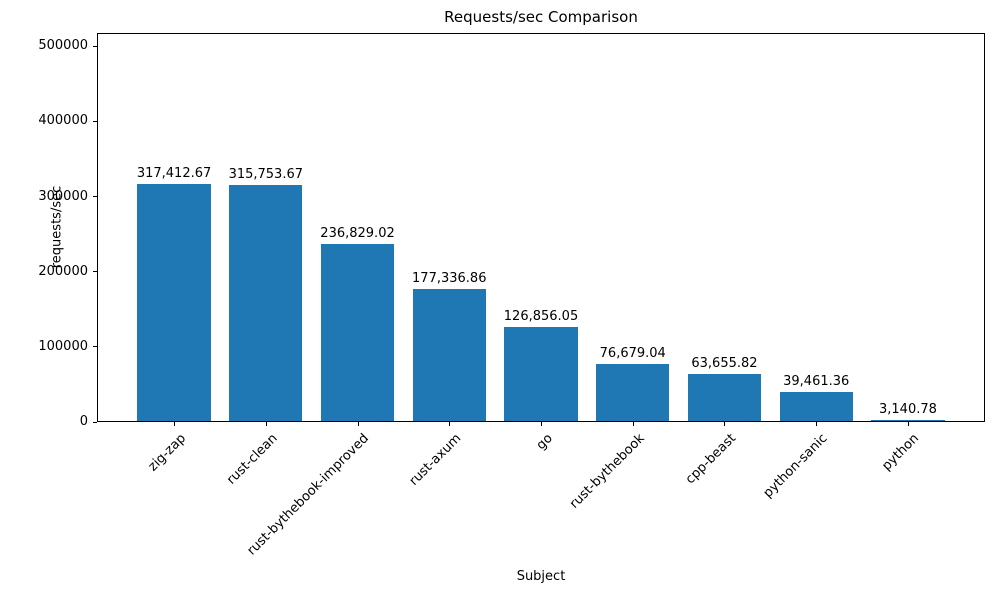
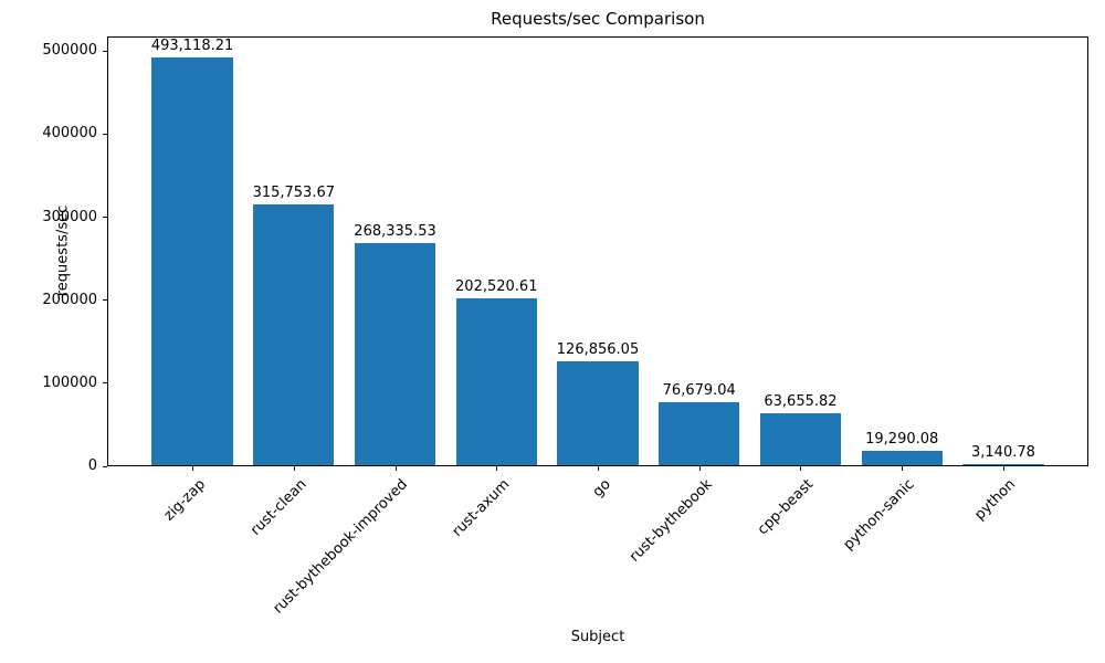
zig-zap: 317,412.67 -> 493,118.21
rust-bythebook-improved: 236,829.02 -> 268,335.53
rust-axum: 177,336.86 -> 202,520.61
python-sanic: 39,461.36 -> 19,290.08
